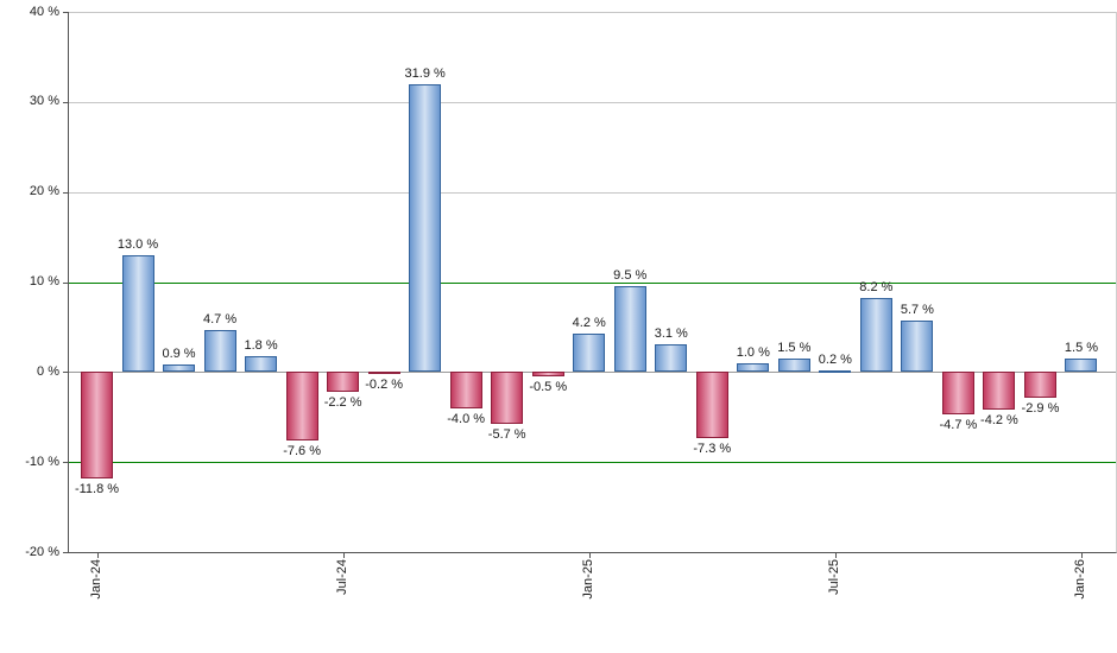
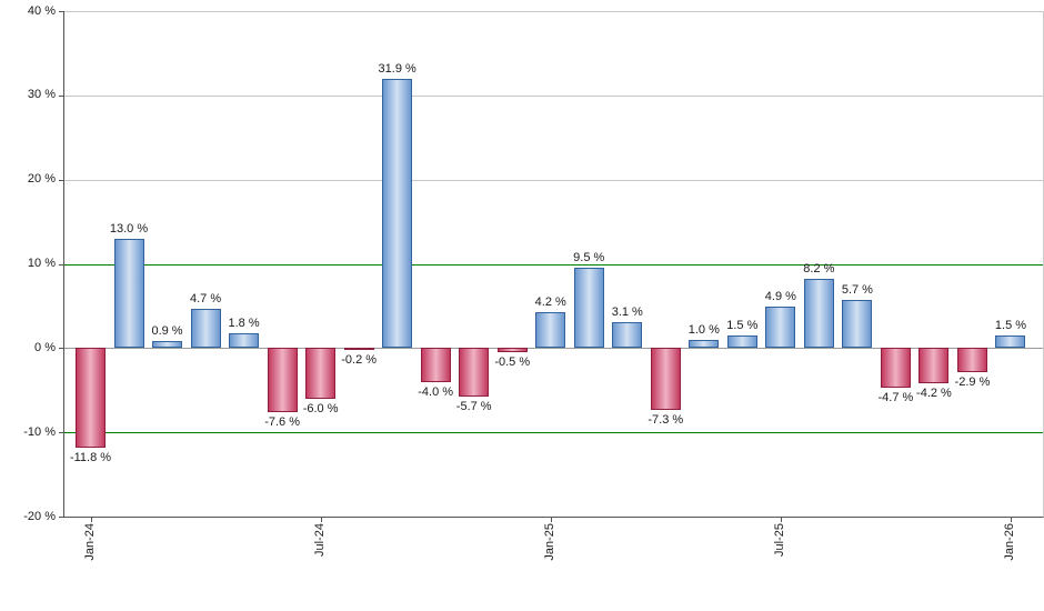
Jul-24: -2.2 -> -6.0
Jul-25: 0.2 -> 4.9
